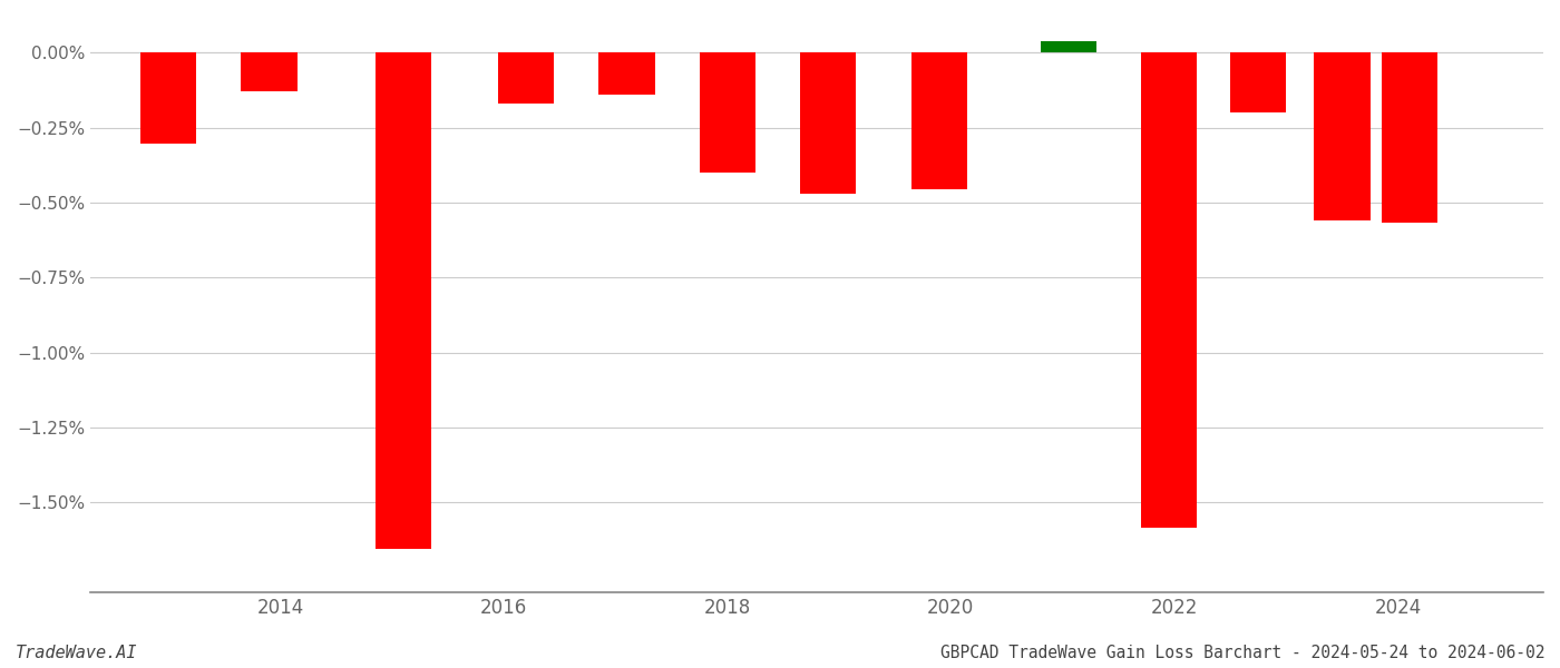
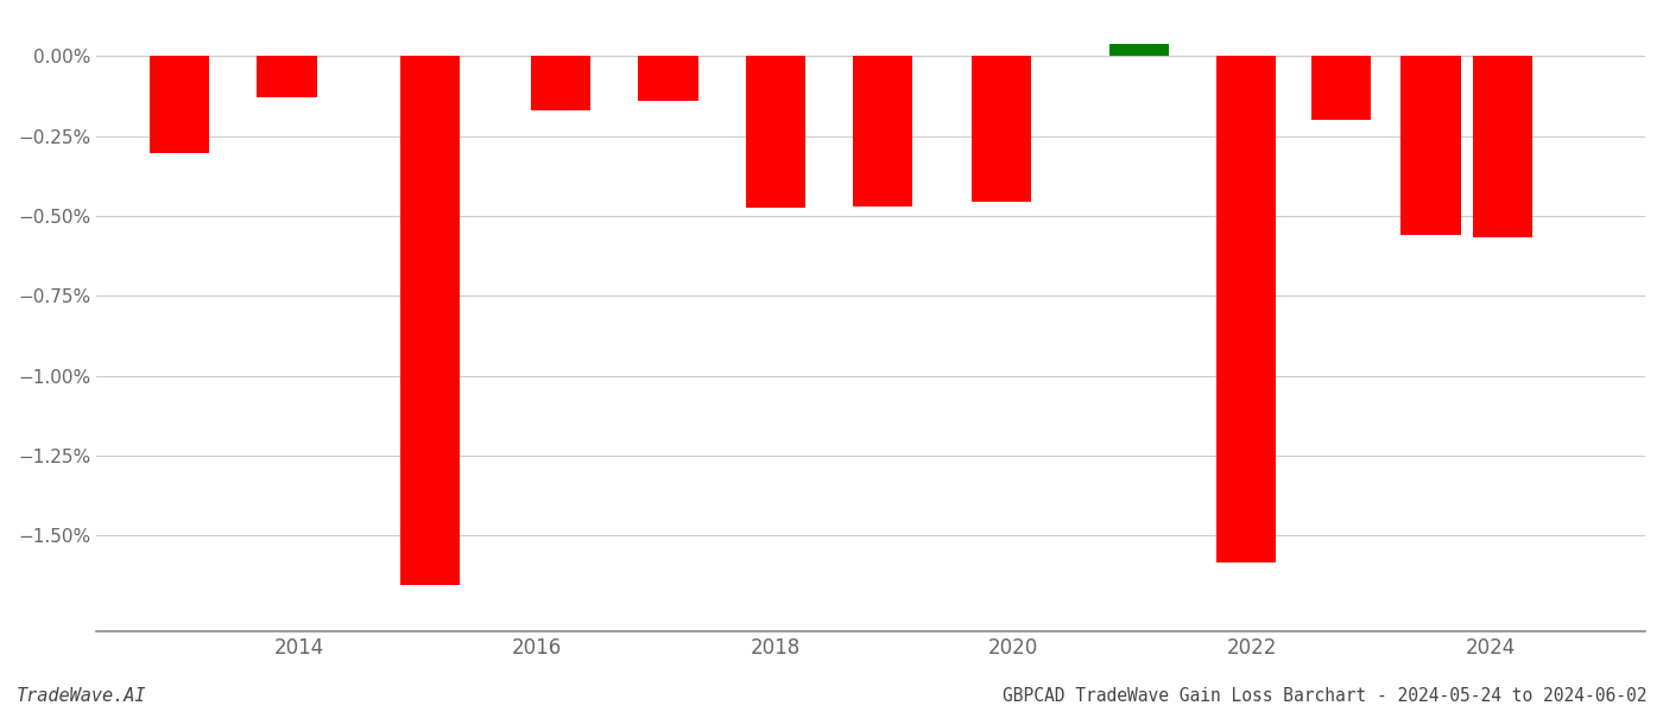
2018: -0.400% -> -0.475%
